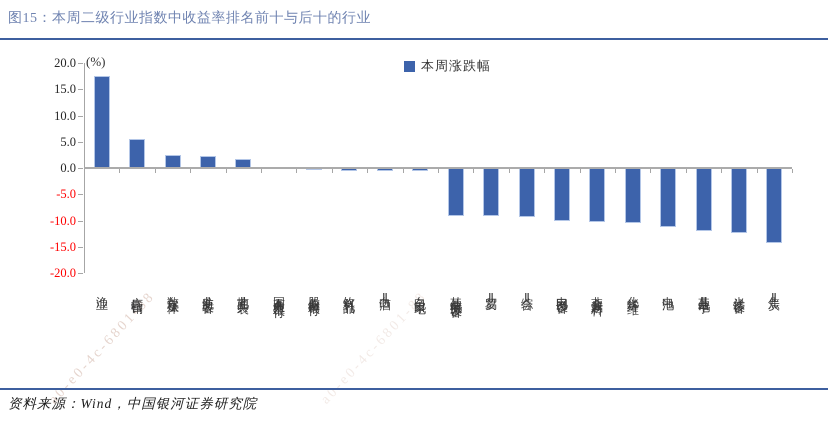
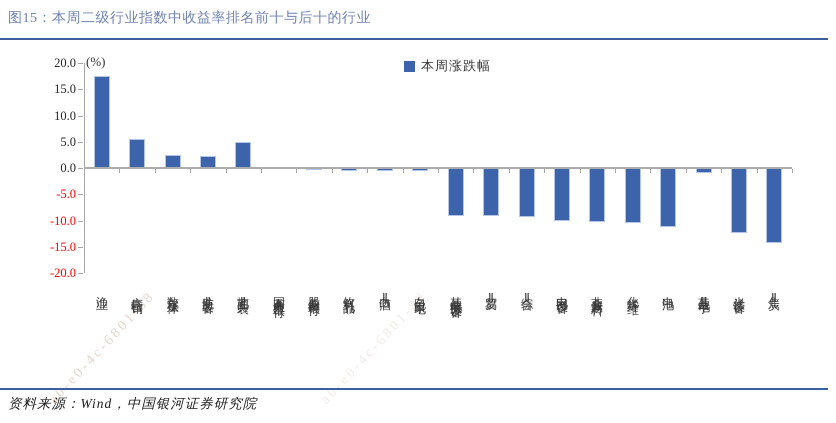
地面兵装Ⅱ: 2 -> 5
其他电子Ⅱ: -12 -> -1
